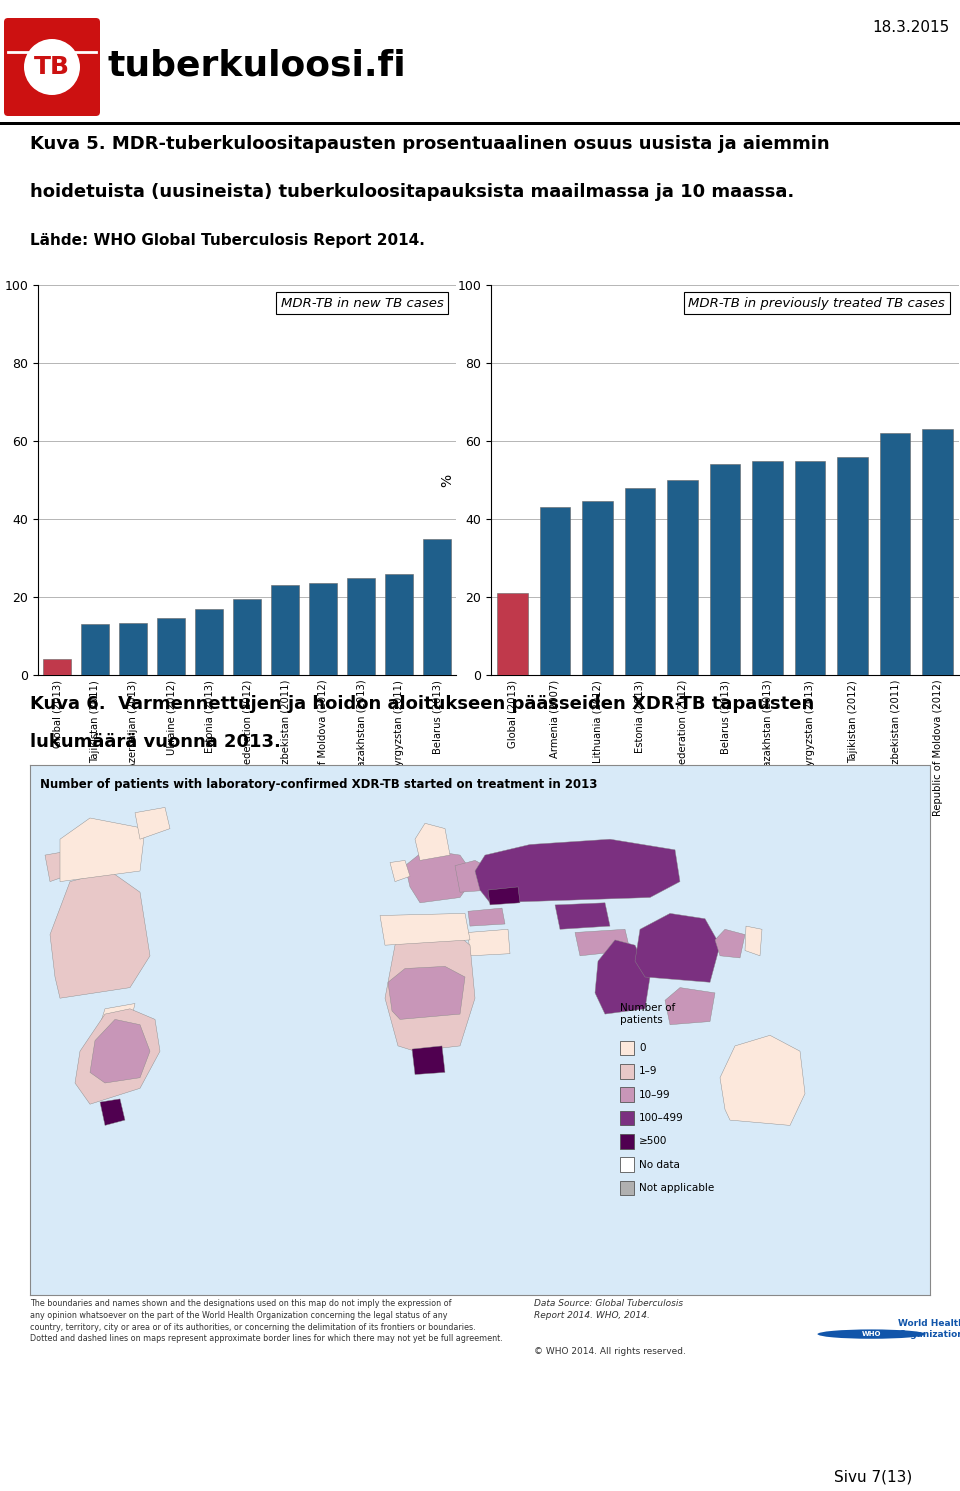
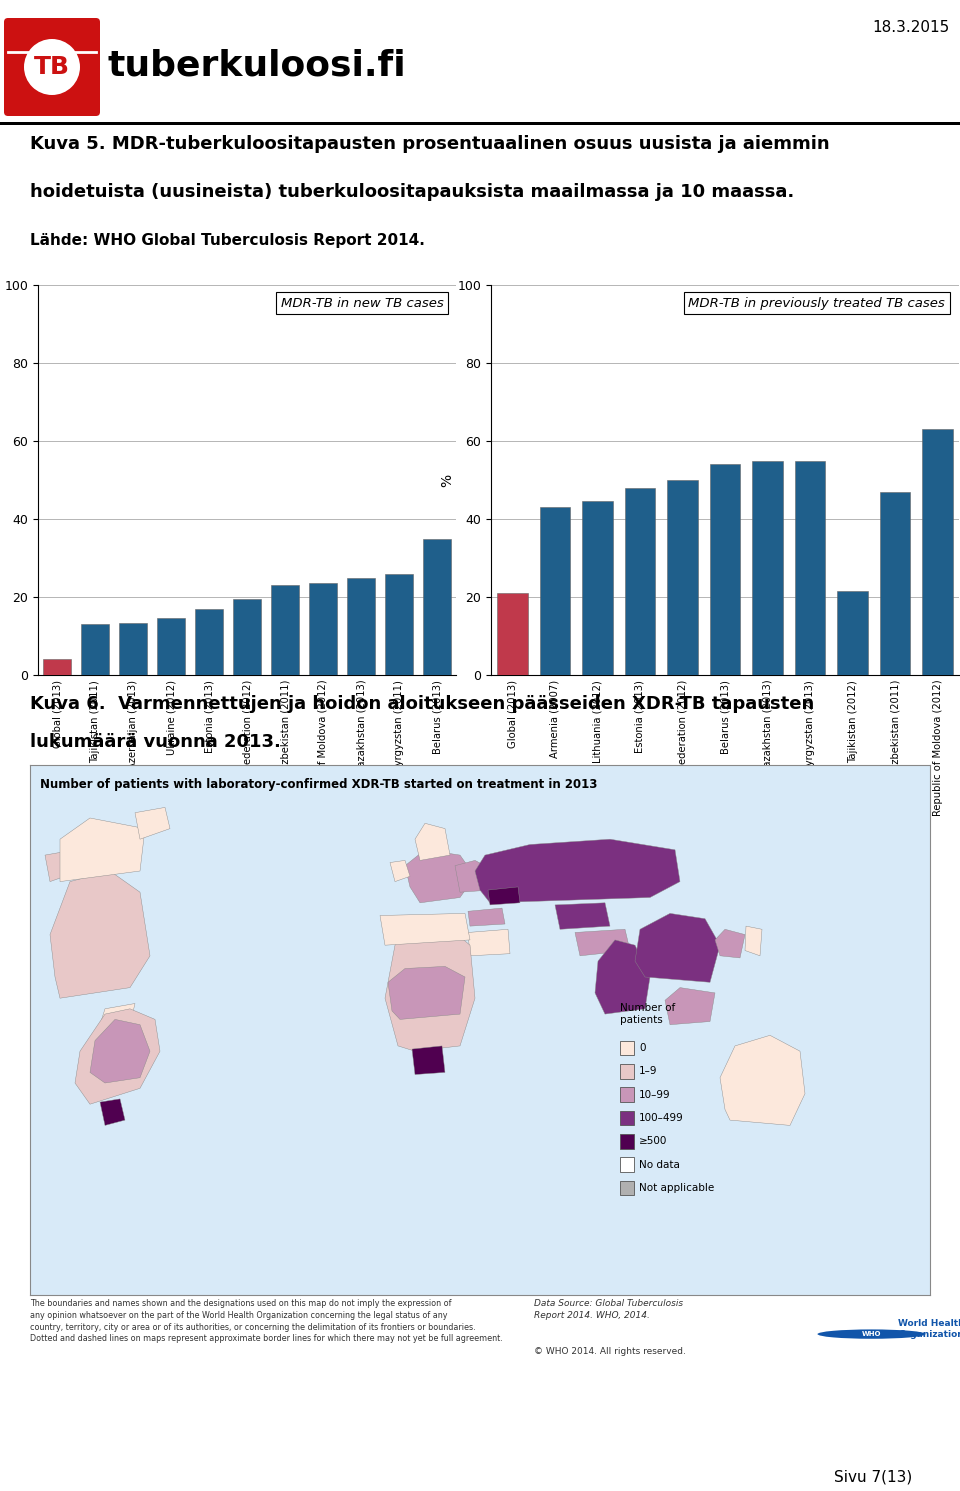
Tajikistan (2012): 56.0 -> 21.5
Uzbekistan (2011): 62.0 -> 47.0
